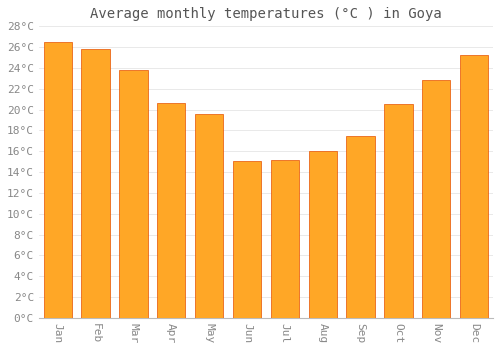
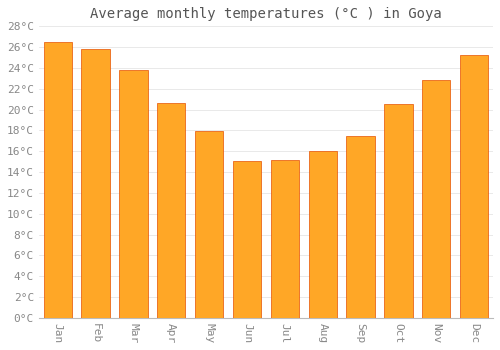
May: 19.6°C -> 17.9°C
